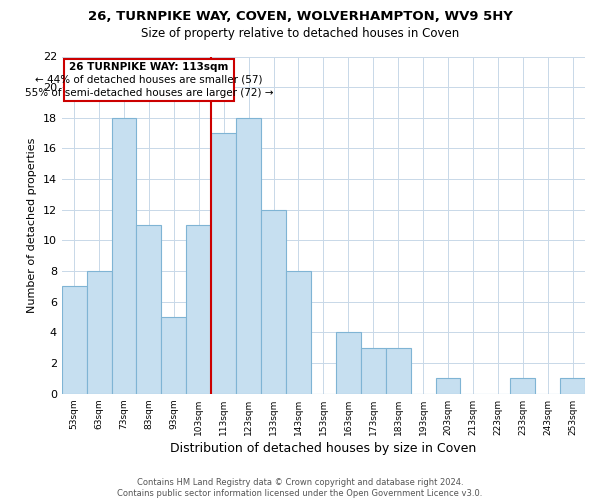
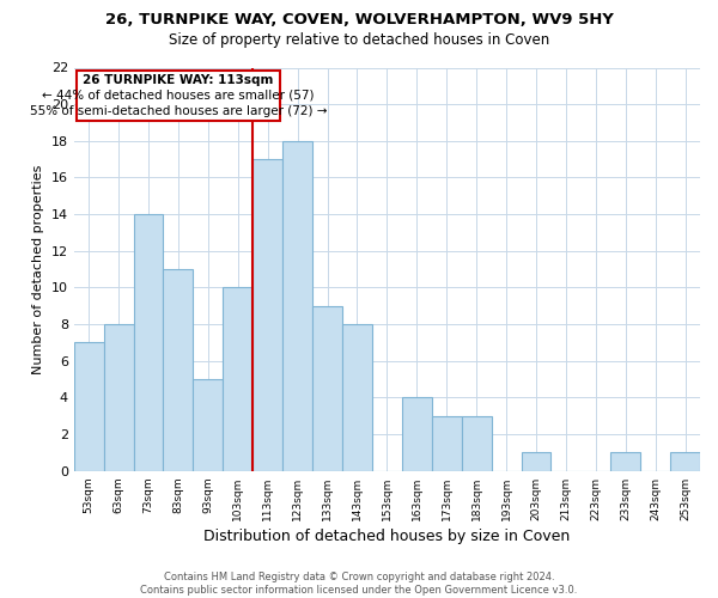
73sqm: 18 -> 14
103sqm: 11 -> 10
133sqm: 12 -> 9
